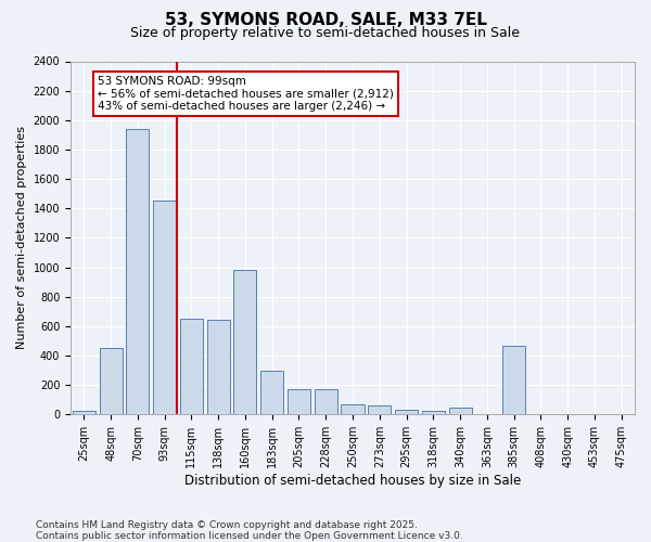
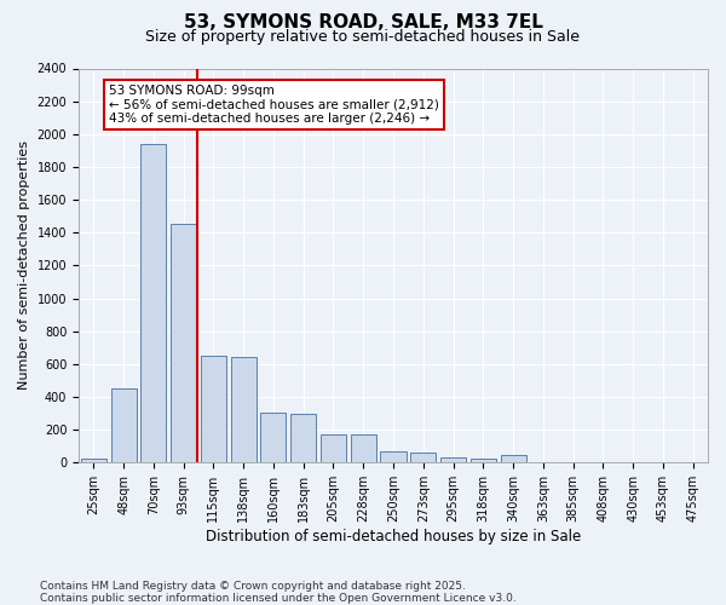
160sqm: 980 -> 300
385sqm: 470 -> 10
